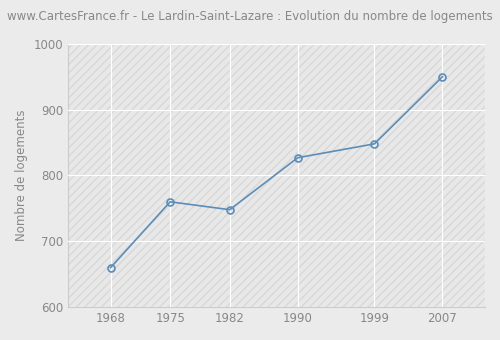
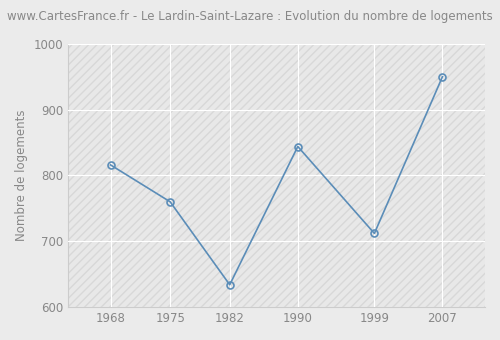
1968: 660 -> 816
1982: 748 -> 634
1990: 827 -> 844
1999: 848 -> 712
